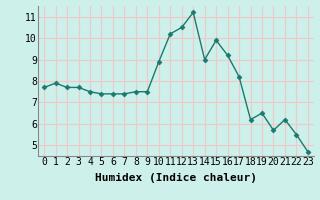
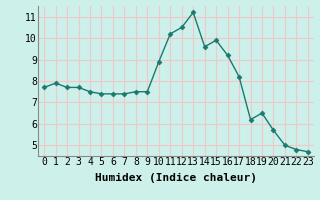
14: 9.0 -> 9.6
21: 6.2 -> 5.0
22: 5.5 -> 4.8
